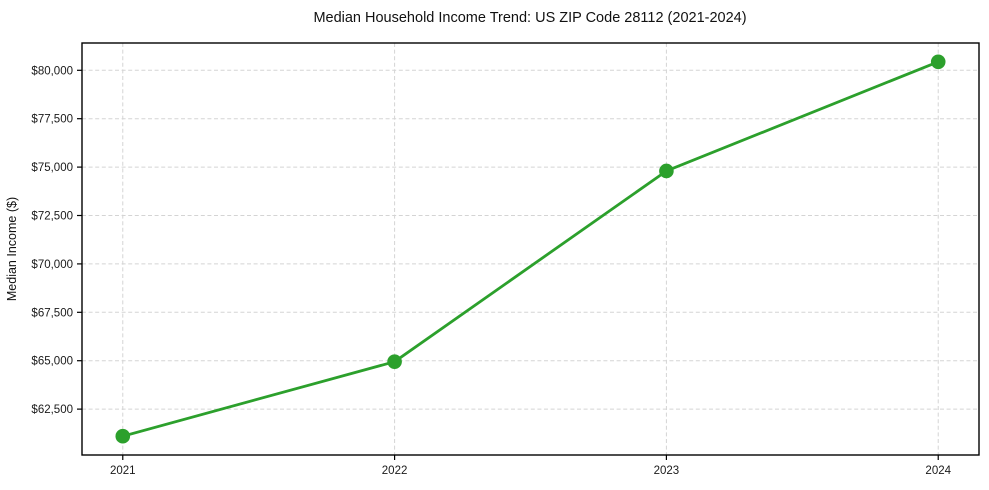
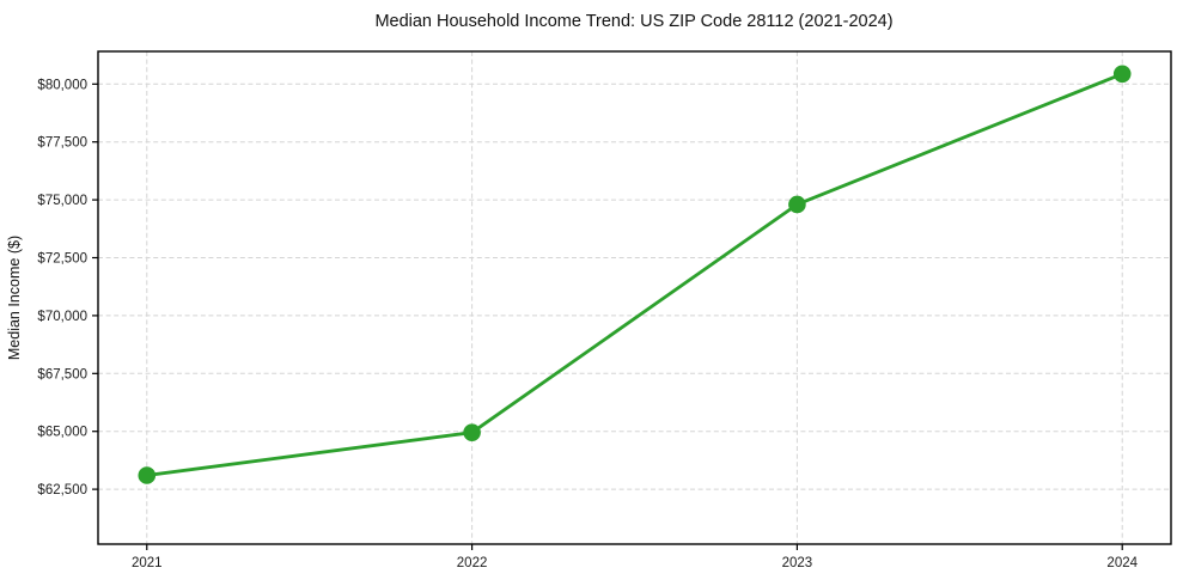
2021: $61100 -> $63100
